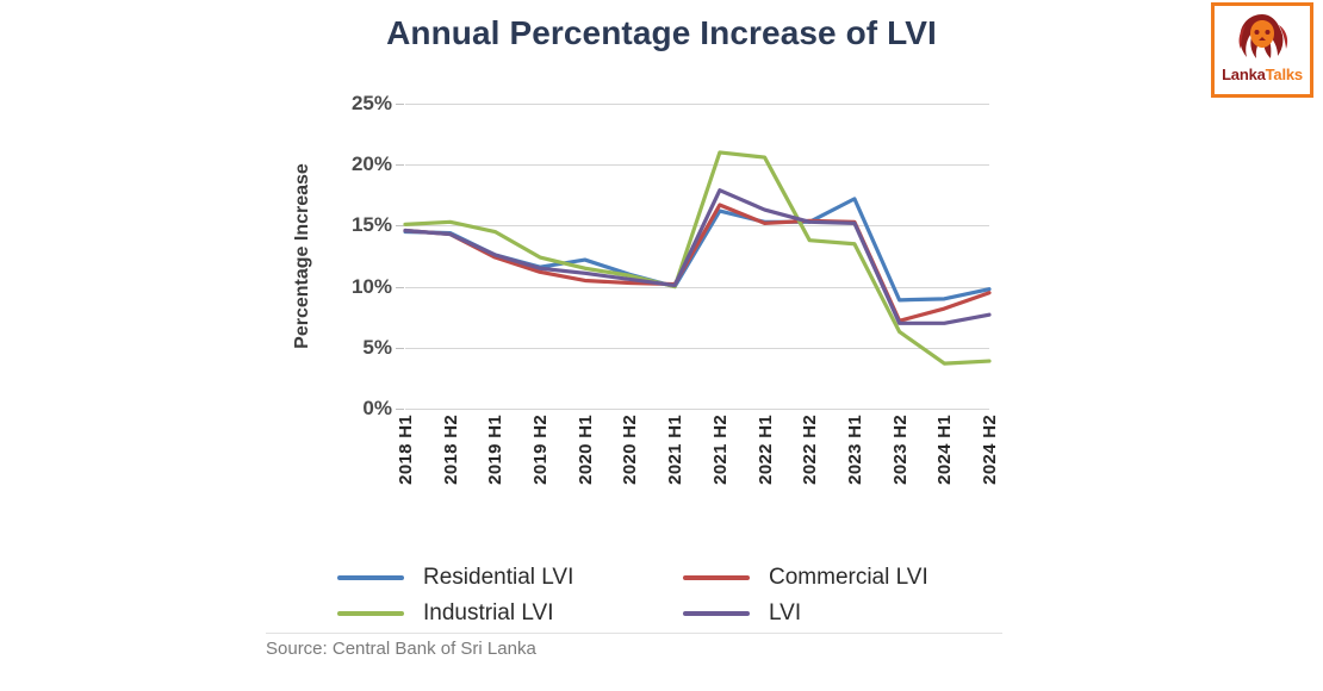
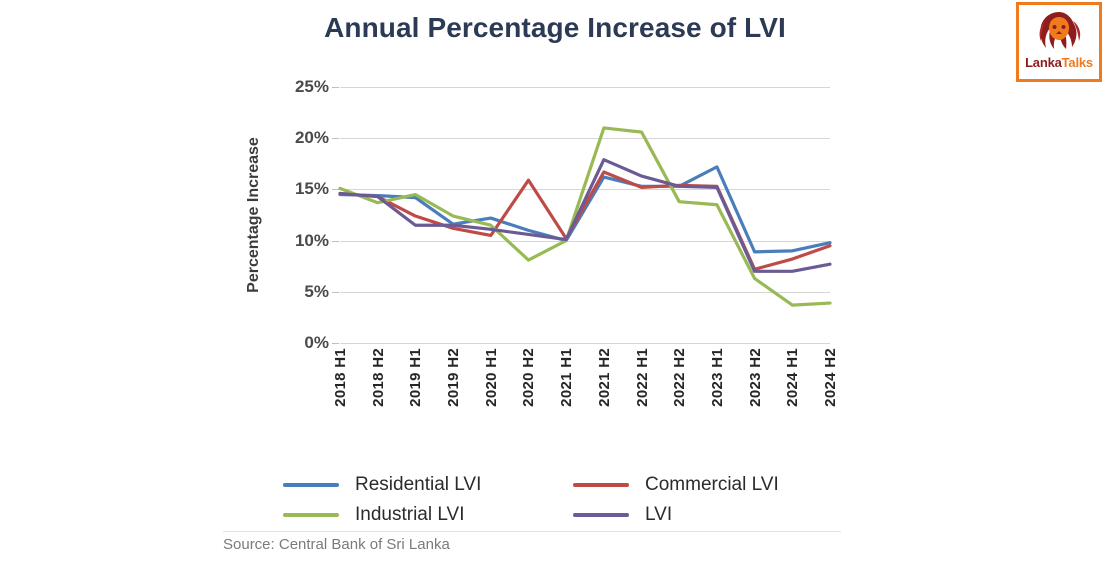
Industrial LVI/2018 H2: 15.3% -> 13.7%
Residential LVI/2019 H1: 12.6% -> 14.2%
LVI/2019 H1: 12.6% -> 11.5%
Commercial LVI/2020 H2: 10.3% -> 15.9%
Industrial LVI/2020 H2: 10.9% -> 8.1%
